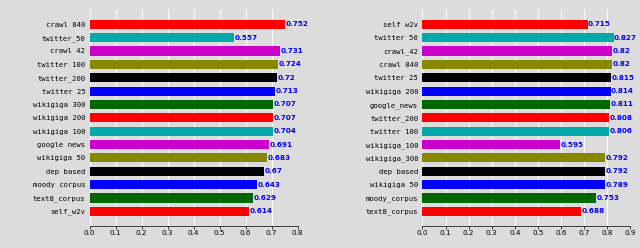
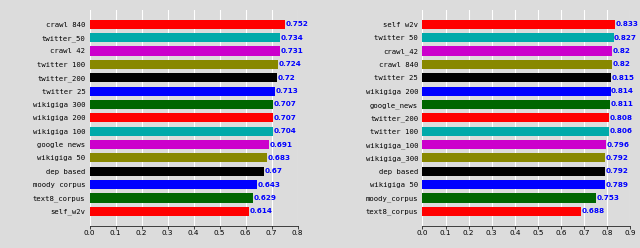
twitter_50: 0.557 -> 0.734
self w2v: 0.715 -> 0.833
wikigiga_100: 0.595 -> 0.796
